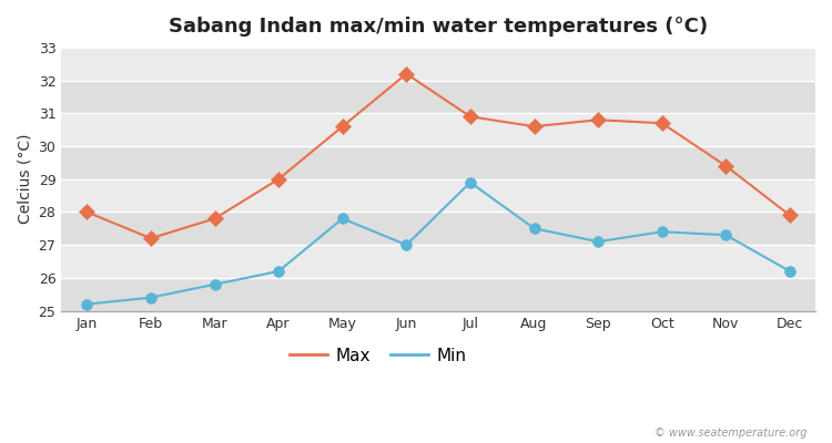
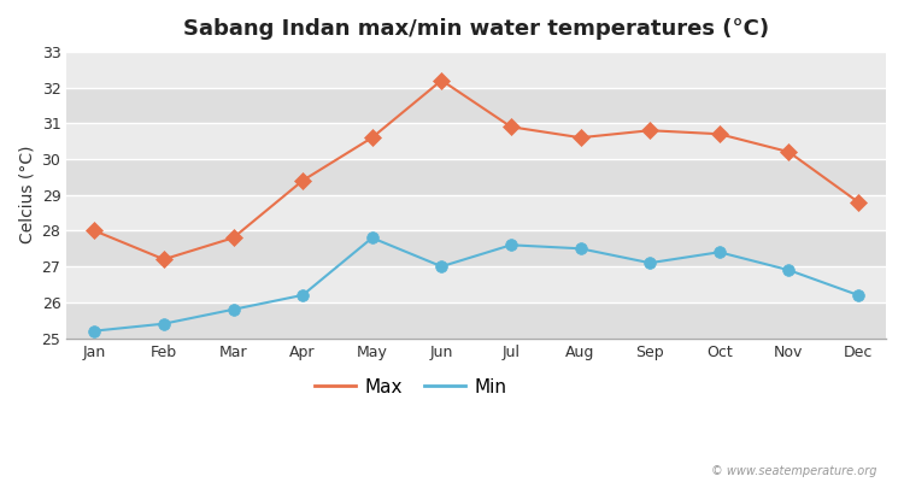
Max/Apr: 29.0 -> 29.4
Min/Jul: 28.9 -> 27.6
Max/Nov: 29.4 -> 30.2
Min/Nov: 27.3 -> 26.9
Max/Dec: 27.9 -> 28.8
